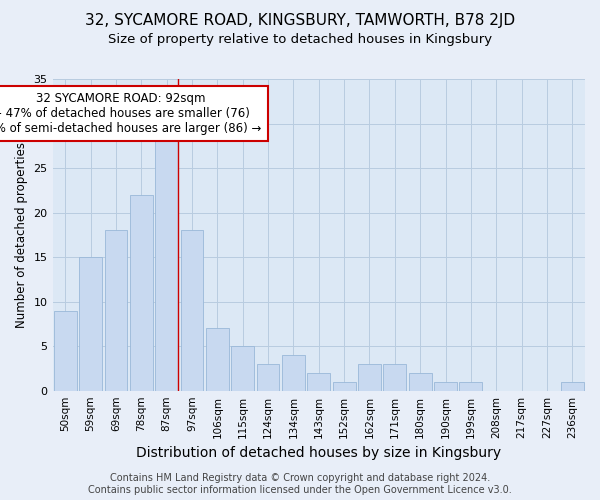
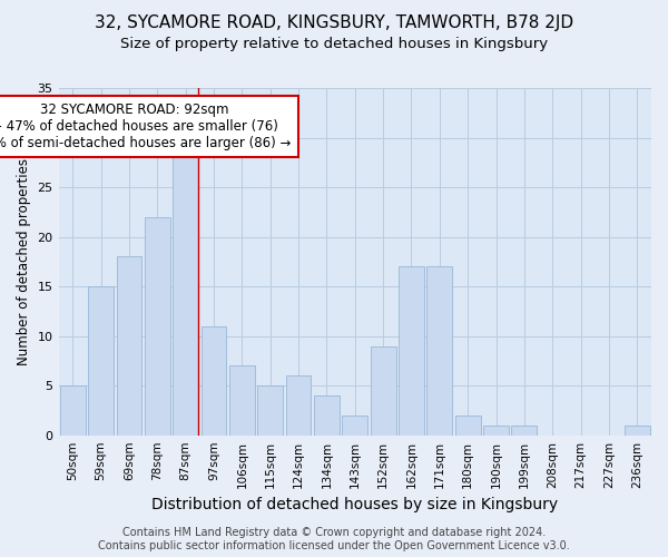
50sqm: 9 -> 5
97sqm: 18 -> 11
124sqm: 3 -> 6
152sqm: 1 -> 9
162sqm: 3 -> 17
171sqm: 3 -> 17
